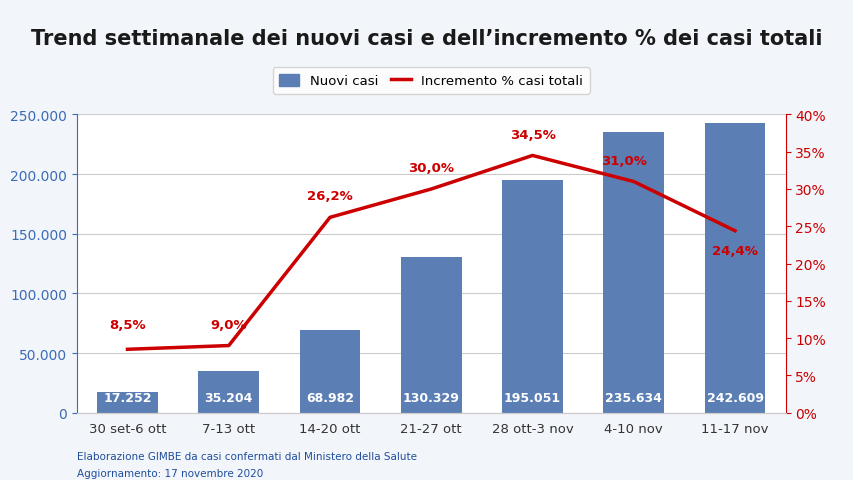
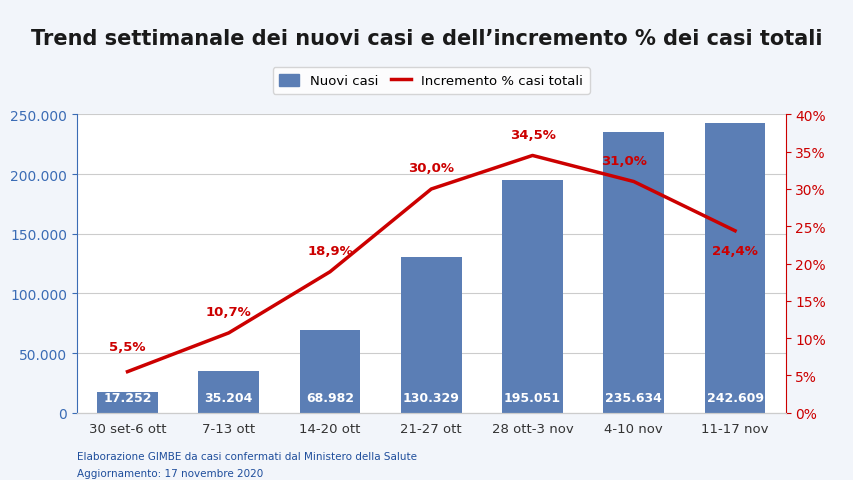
Incremento % casi totali/30 set-6 ott: 8,5% -> 5,5%
Incremento % casi totali/7-13 ott: 9,0% -> 10,7%
Incremento % casi totali/14-20 ott: 26,2% -> 18,9%
